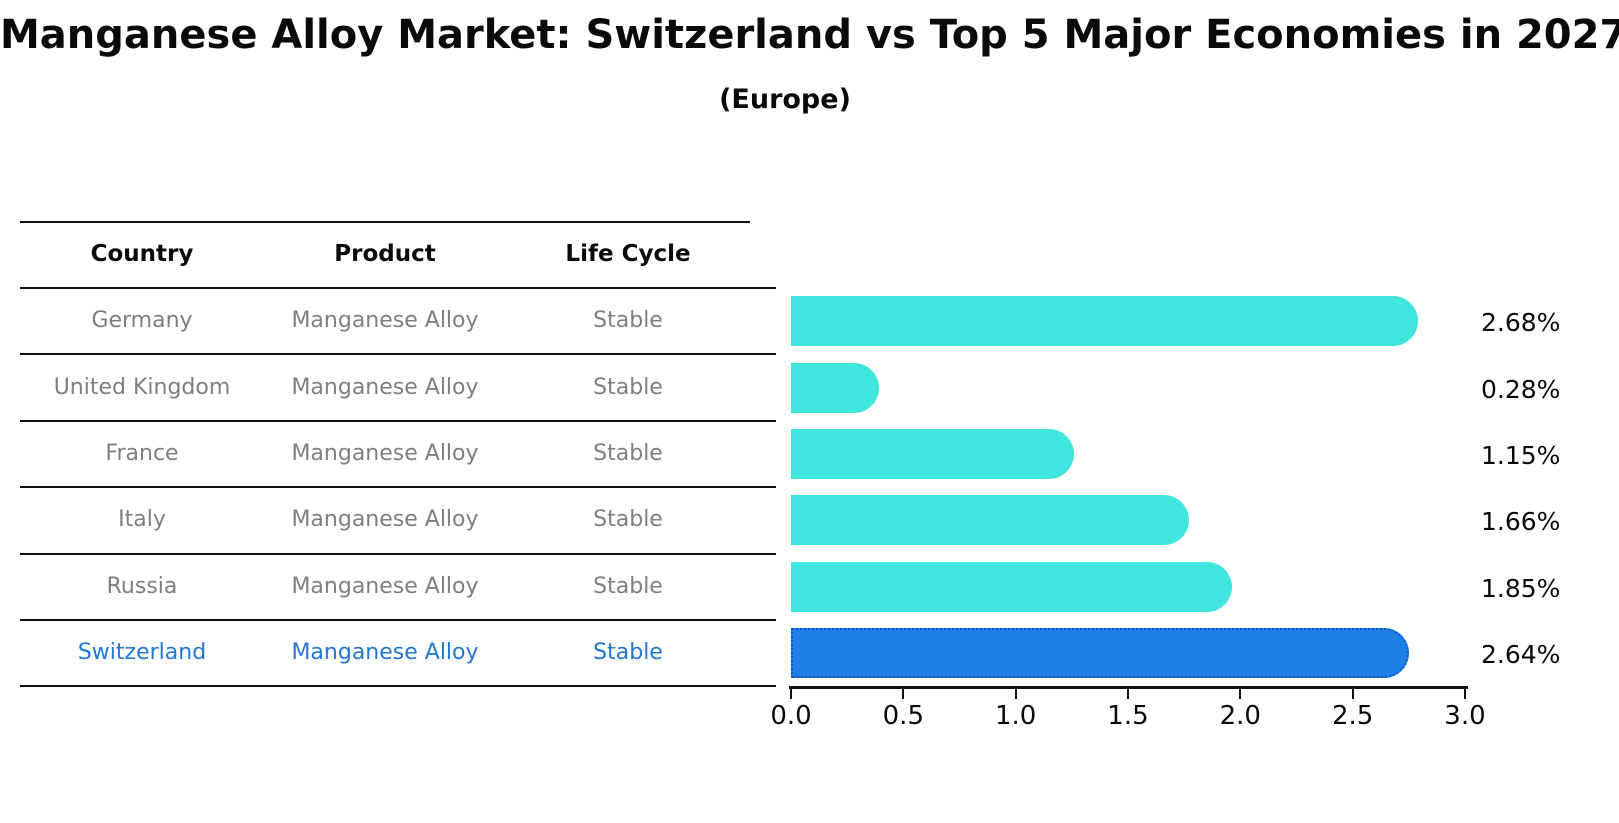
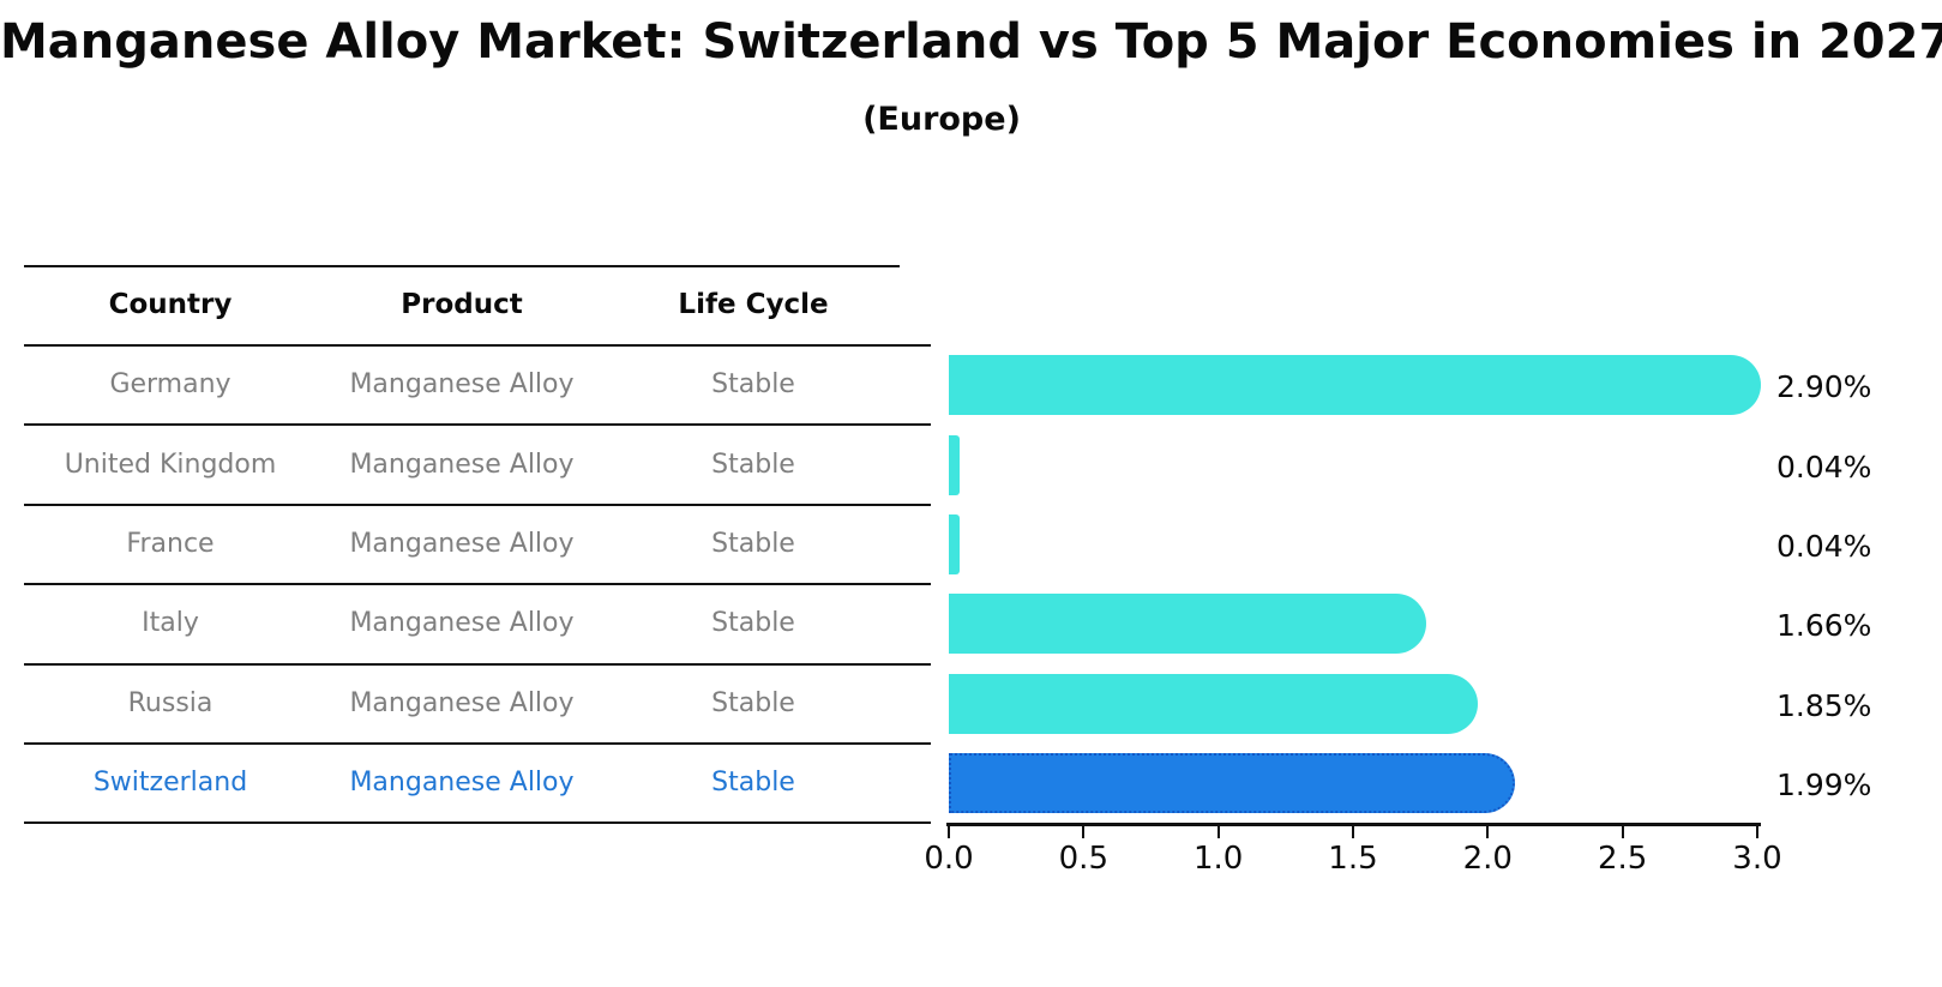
Germany: 2.68% -> 2.90%
United Kingdom: 0.28% -> 0.04%
France: 1.15% -> 0.04%
Switzerland: 2.64% -> 1.99%
